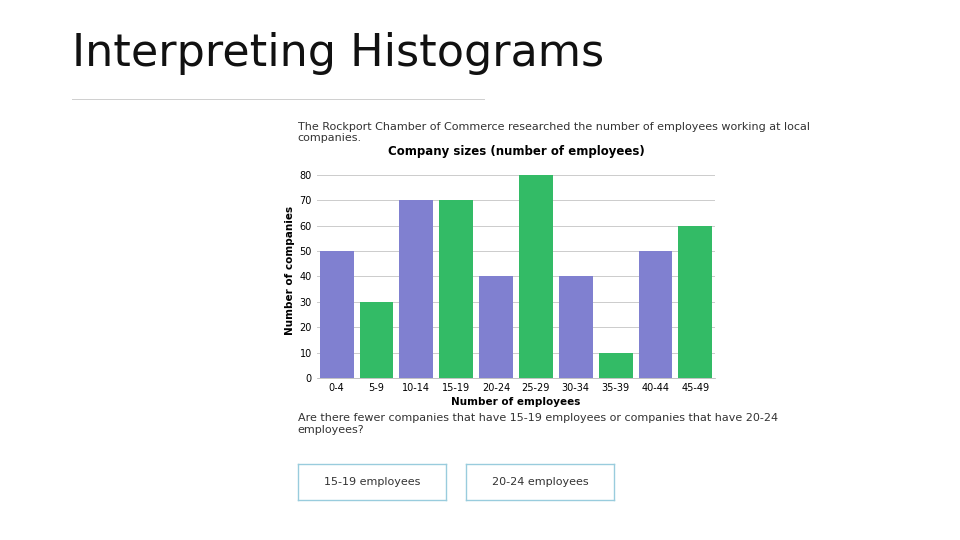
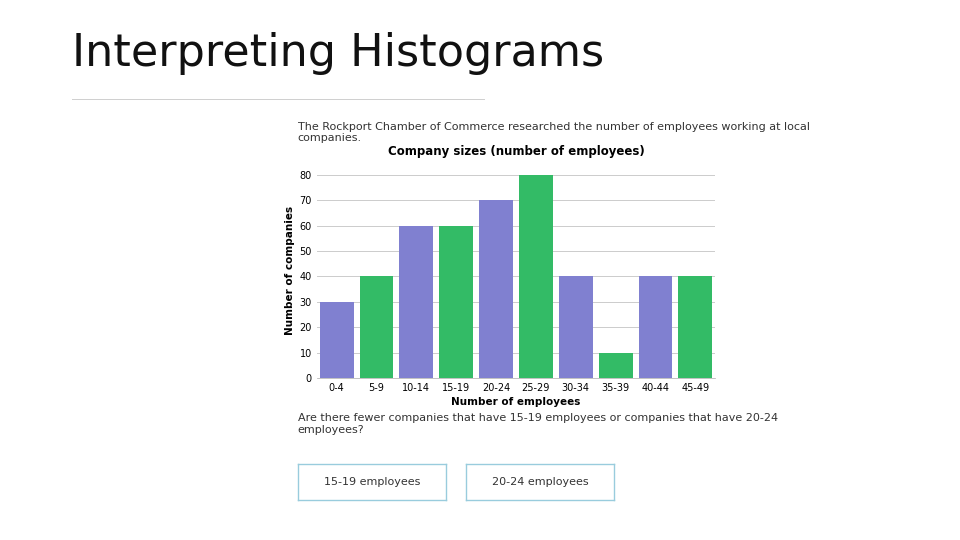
0-4: 50 -> 30
5-9: 30 -> 40
10-14: 70 -> 60
15-19: 70 -> 60
20-24: 40 -> 70
40-44: 50 -> 40
45-49: 60 -> 40
